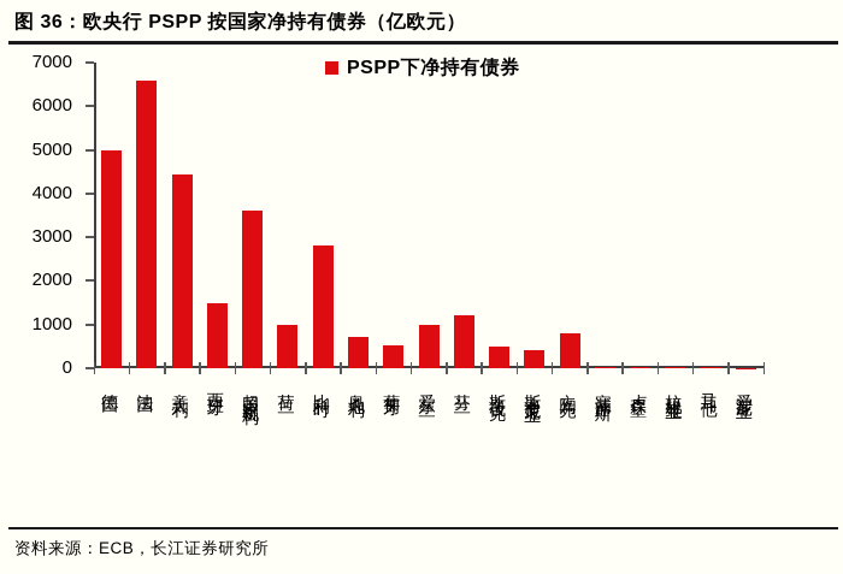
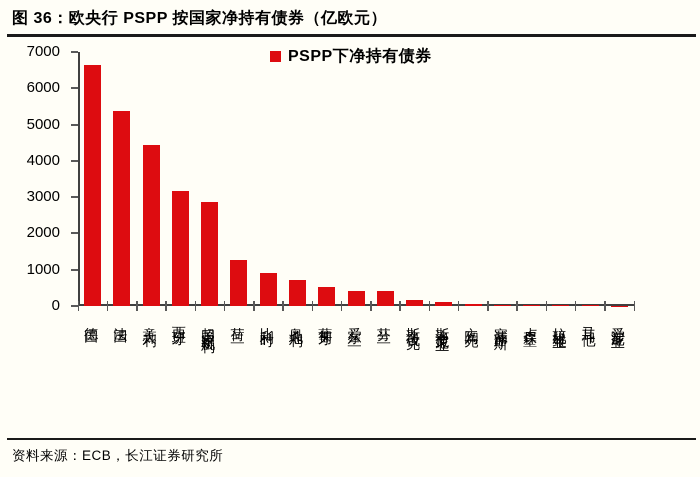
德国: 5000 -> 6600
法国: 6600 -> 5400
西班牙: 1500 -> 3200
超国家机构: 3600 -> 2900
荷兰: 1000 -> 1300
比利时: 2800 -> 900
爱尔兰: 1000 -> 400
芬兰: 1200 -> 400
斯洛伐克: 500 -> 200
斯洛文尼亚: 400 -> 100
立陶宛: 800 -> 100
